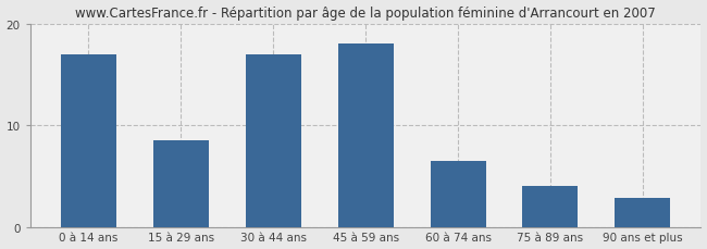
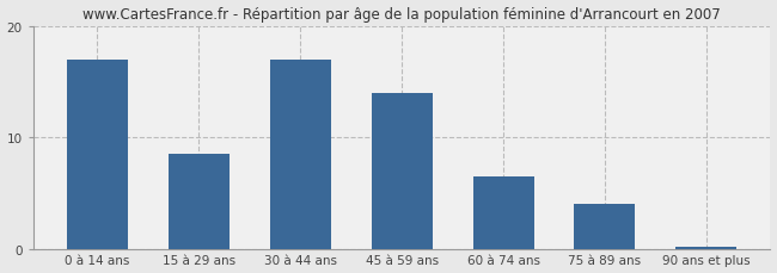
45 à 59 ans: 18.0 -> 14.0
90 ans et plus: 2.8 -> 0.2
